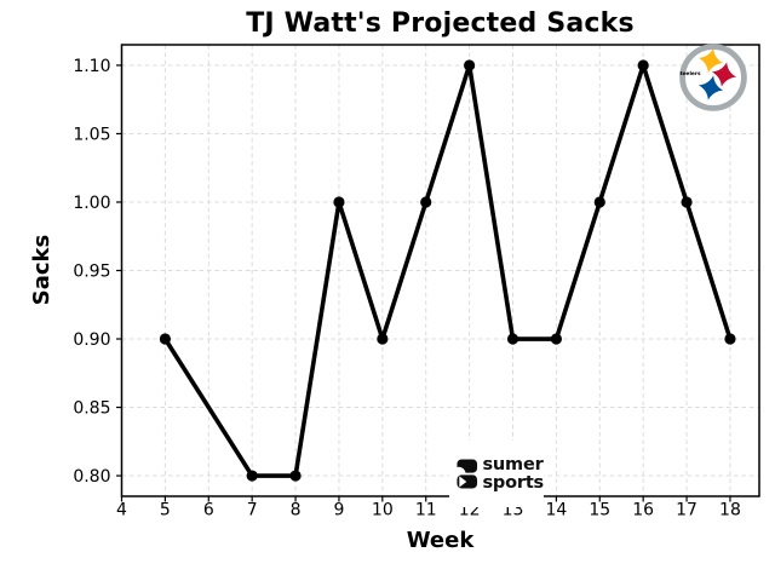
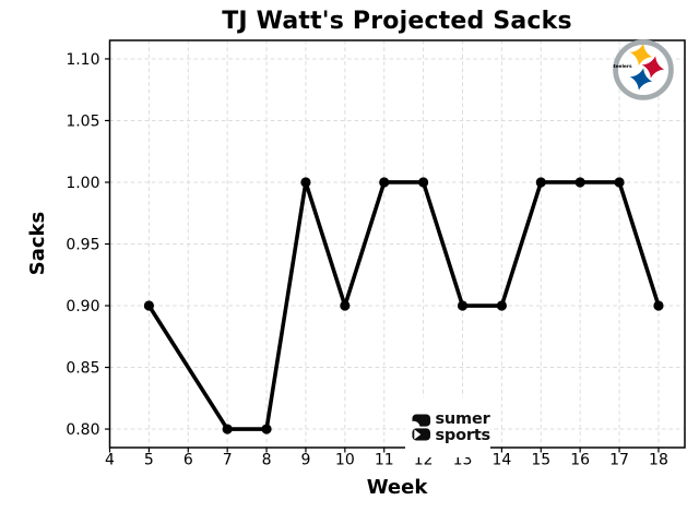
12: 1.1 -> 1.0
16: 1.1 -> 1.0
